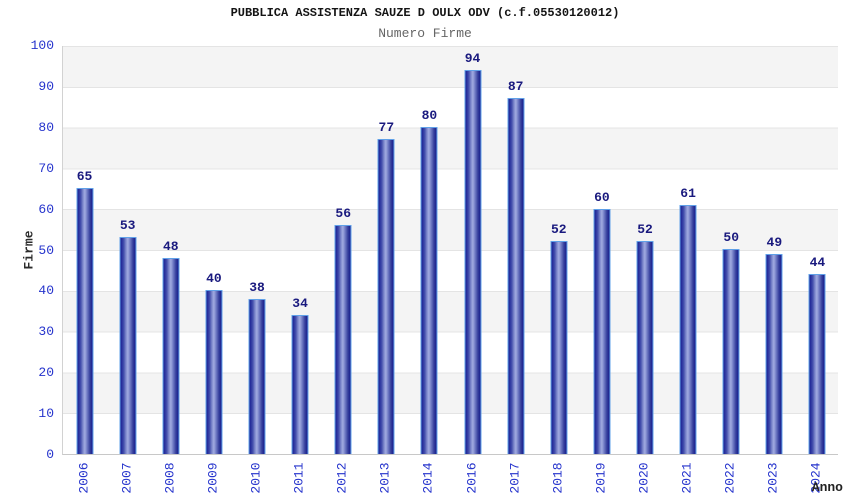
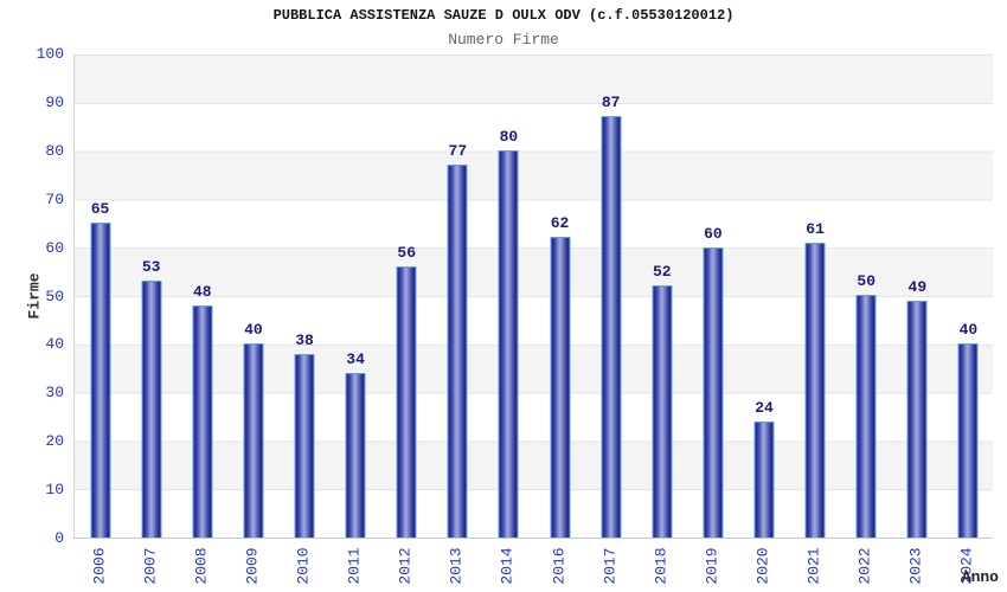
2016: 94 -> 62
2020: 52 -> 24
2024: 44 -> 40
